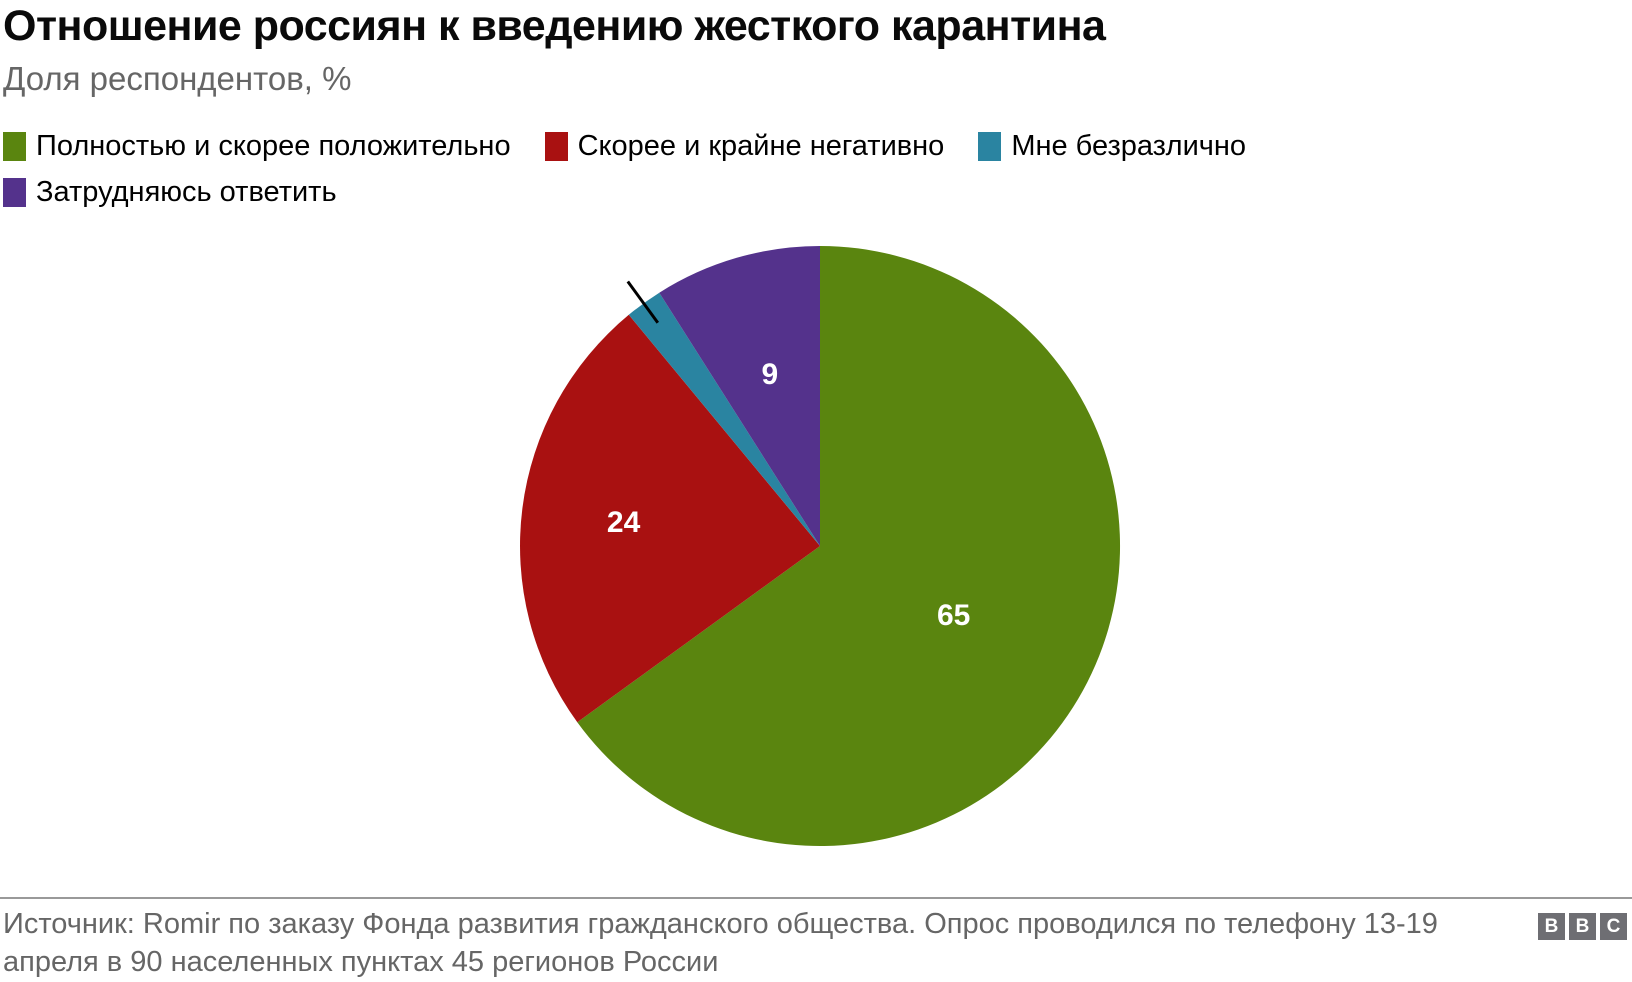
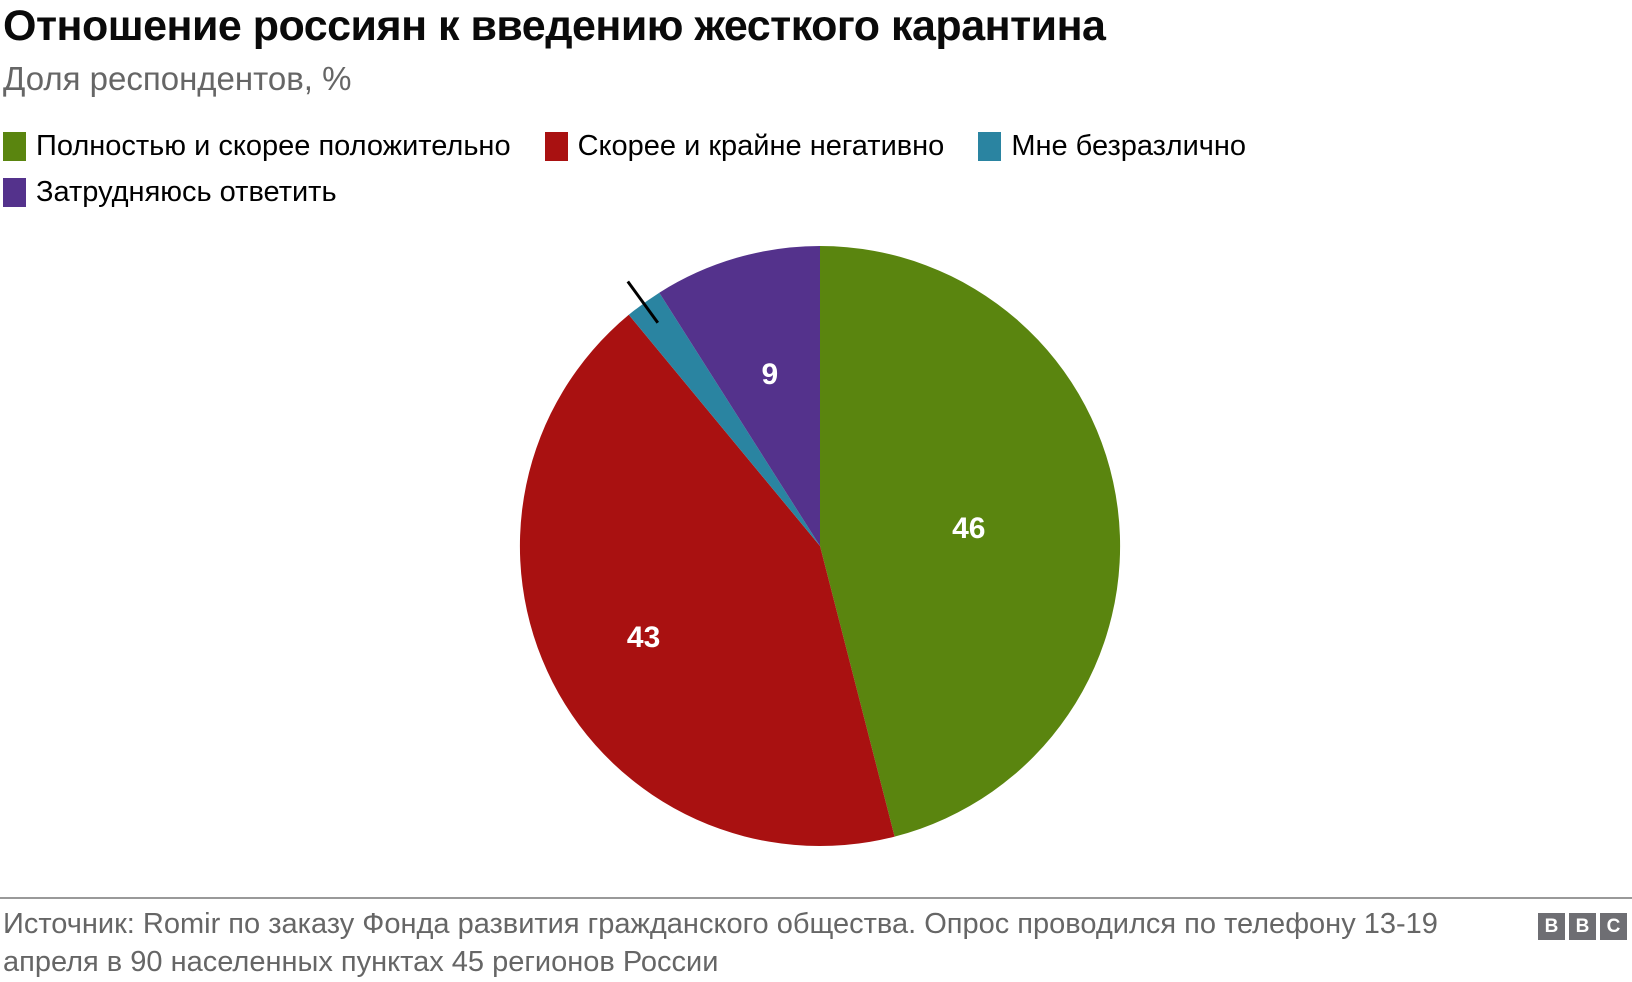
Полностью и скорее положительно: 65 -> 46
Скорее и крайне негативно: 24 -> 43
